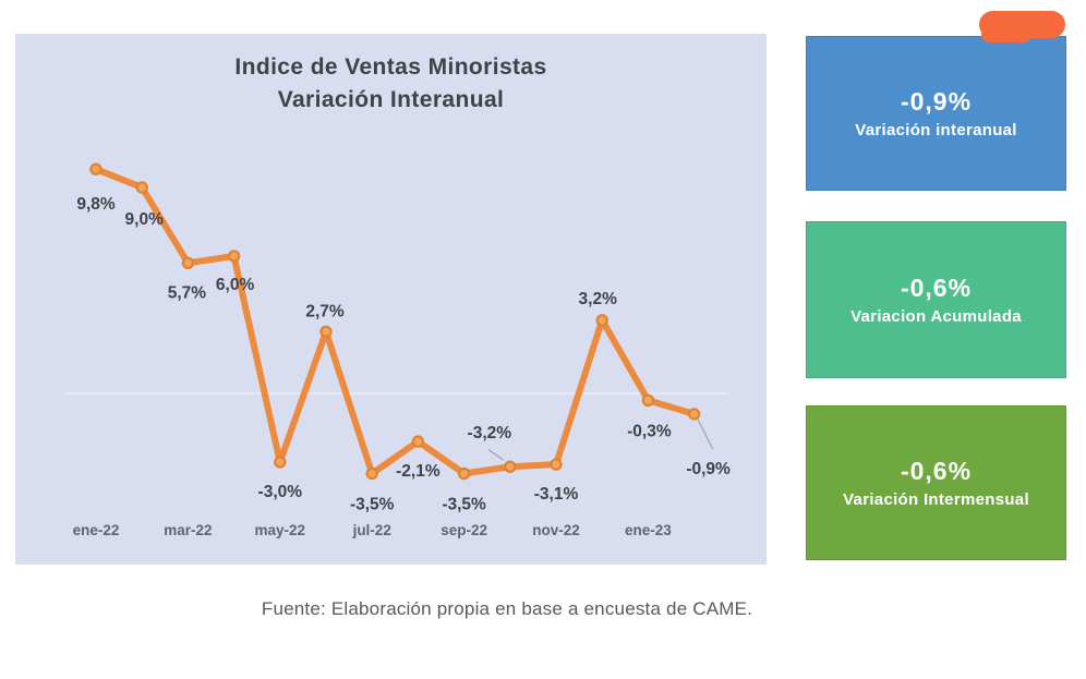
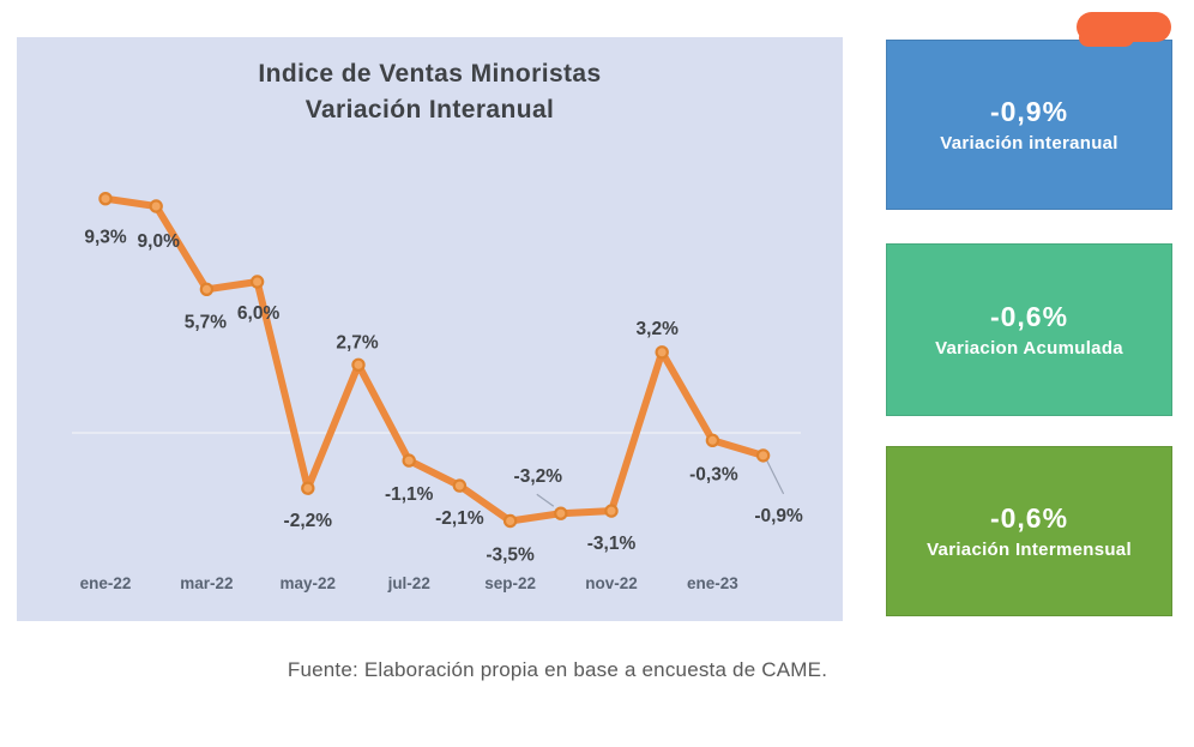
ene-22: 9,8% -> 9,3%
may-22: -3,0% -> -2,2%
jul-22: -3,5% -> -1,1%
